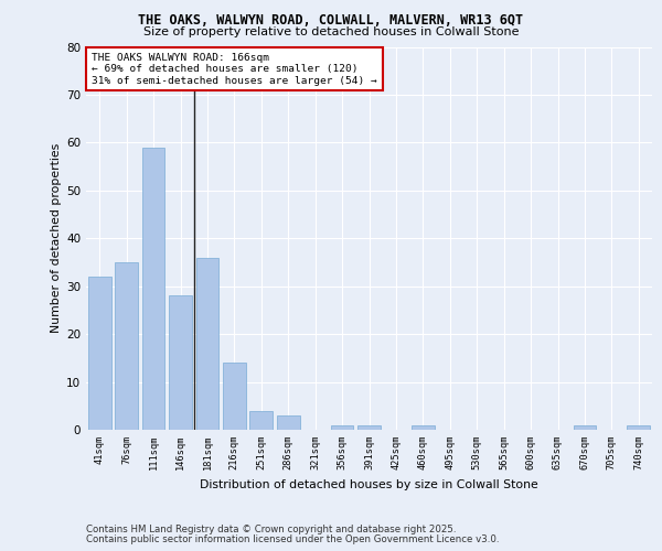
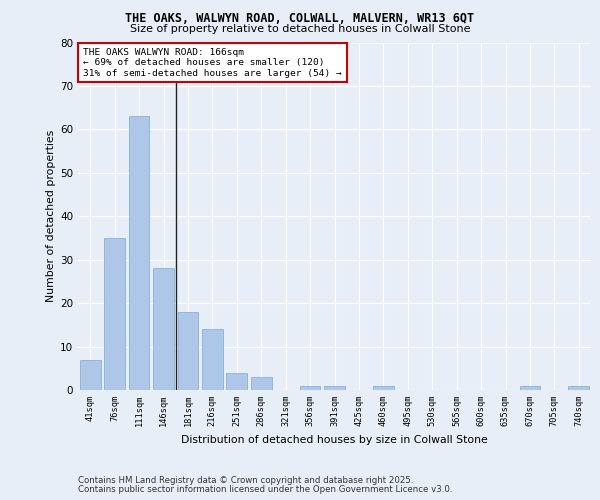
41sqm: 32 -> 7
111sqm: 59 -> 63
181sqm: 36 -> 18
